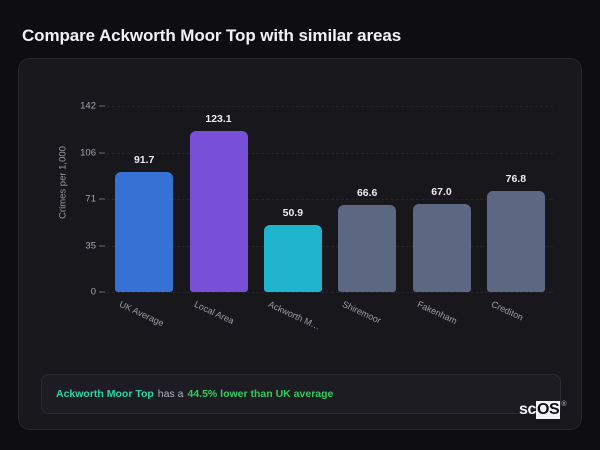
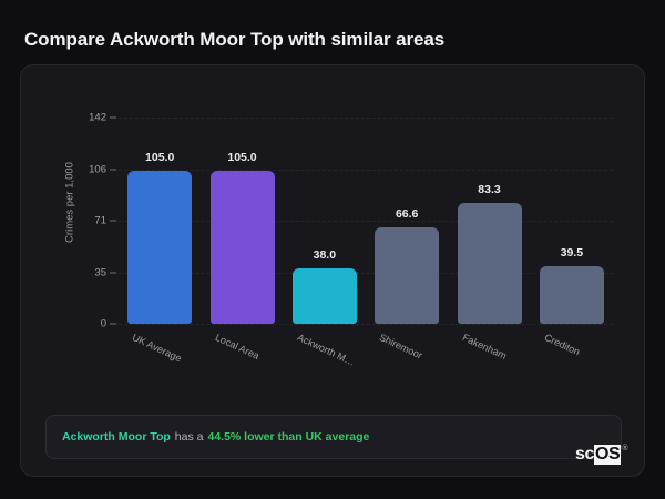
UK Average: 91.7 -> 105.0
Local Area: 123.1 -> 105.0
Ackworth M…: 50.9 -> 38.0
Fakenham: 67.0 -> 83.3
Crediton: 76.8 -> 39.5
